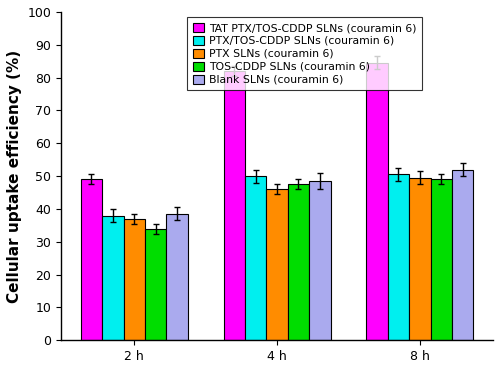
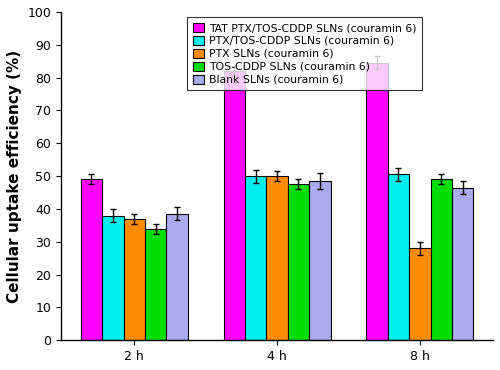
PTX SLNs (couramin 6)/4 h: 46.0 -> 50.0
PTX SLNs (couramin 6)/8 h: 49.5 -> 28.0
Blank SLNs (couramin 6)/8 h: 52.0 -> 46.5
